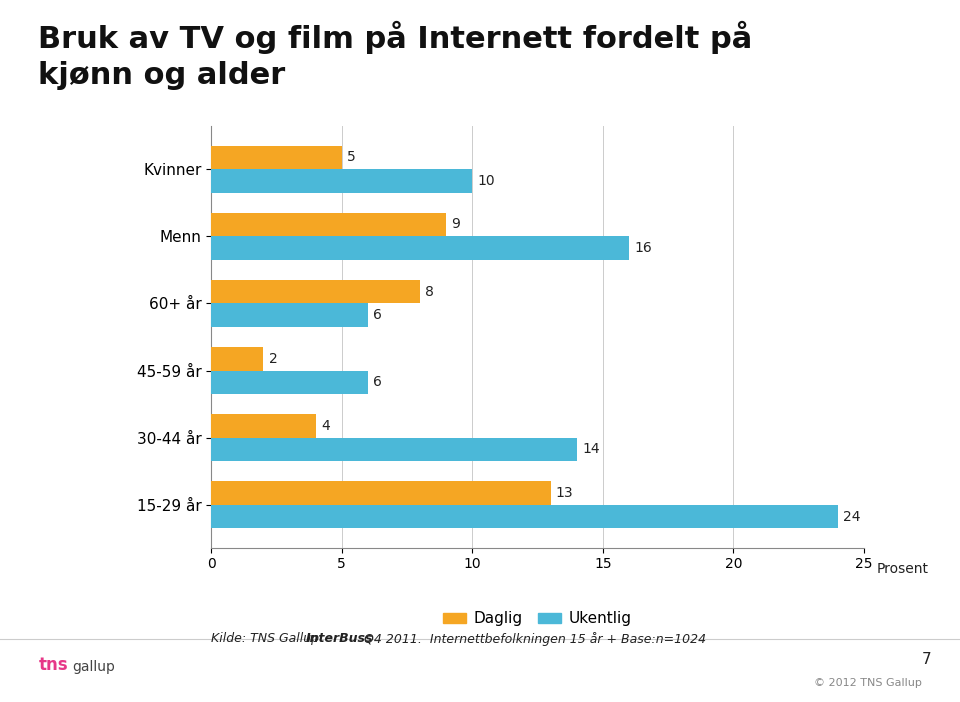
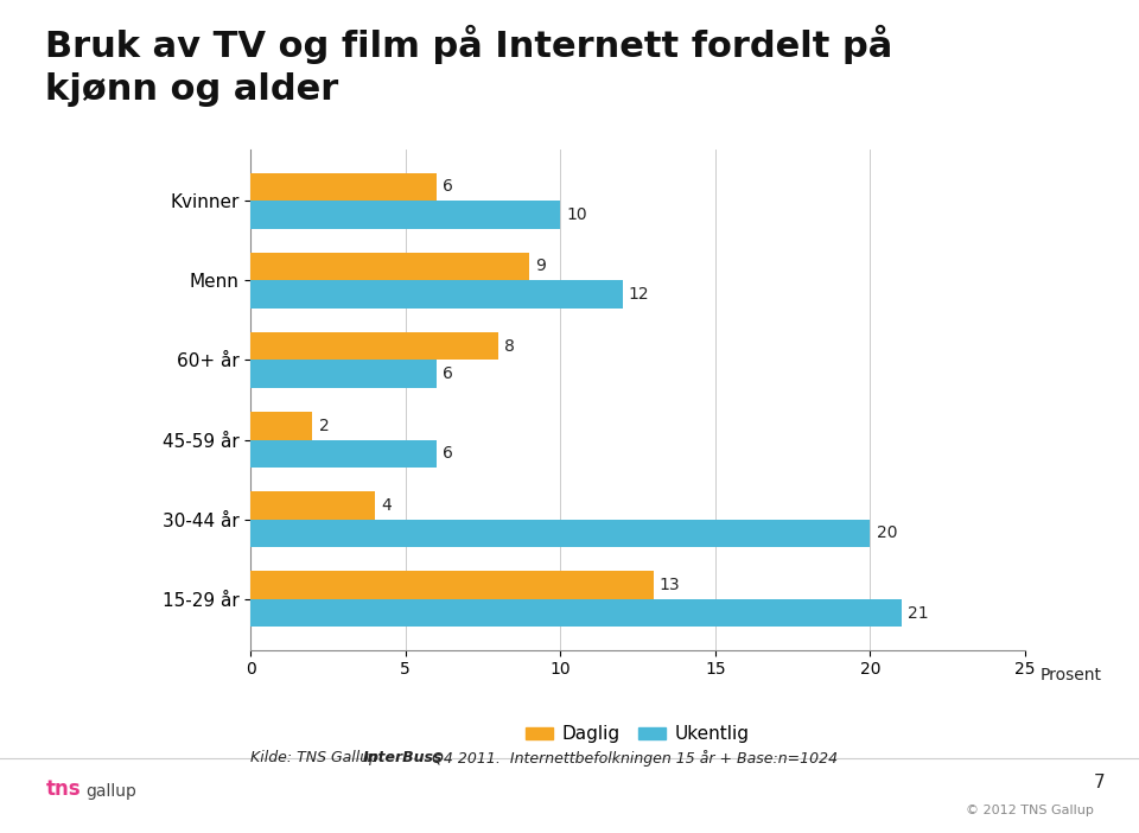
Daglig/Kvinner: 5 -> 6
Ukentlig/Menn: 16 -> 12
Ukentlig/30-44 år: 14 -> 20
Ukentlig/15-29 år: 24 -> 21
